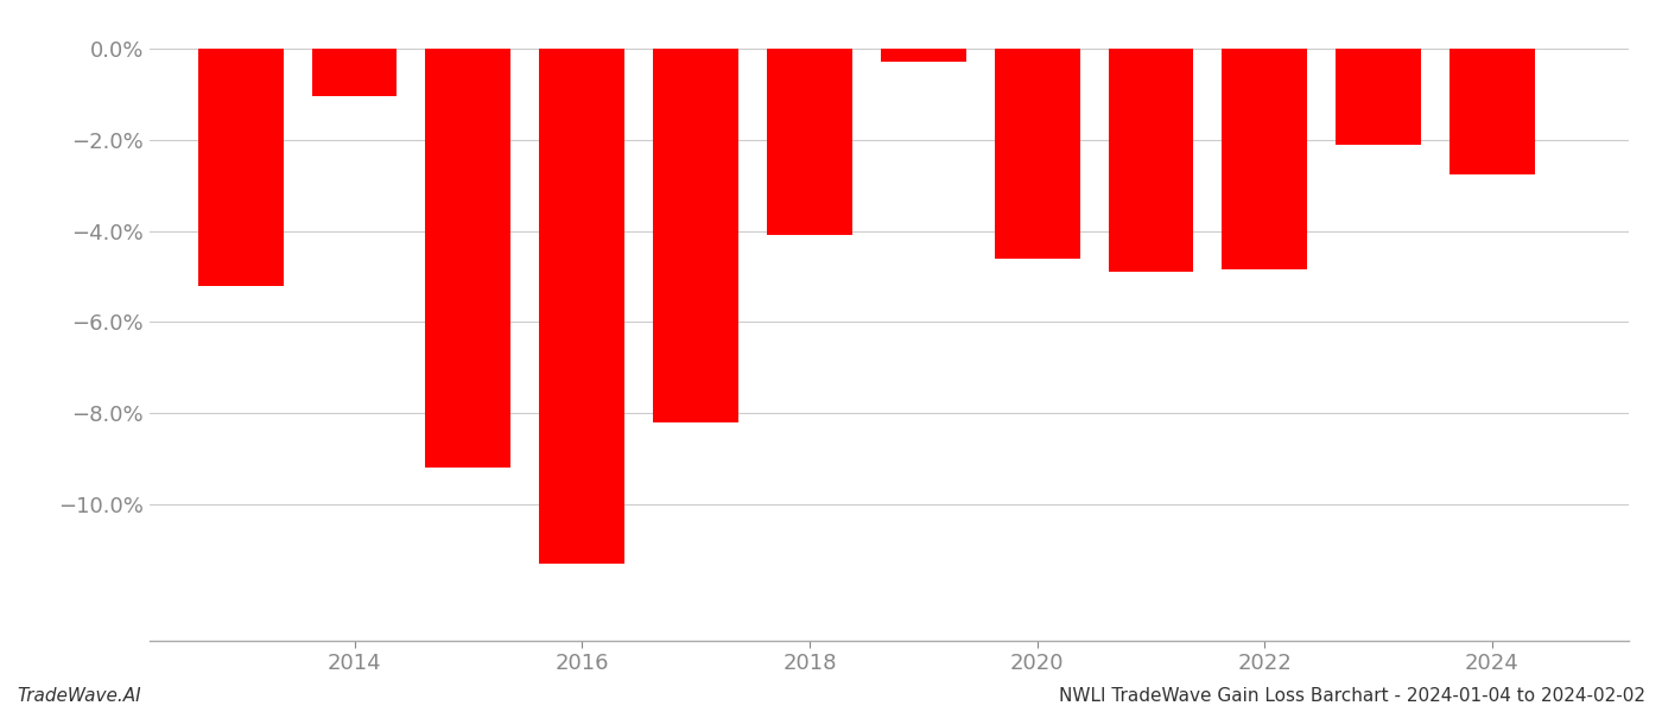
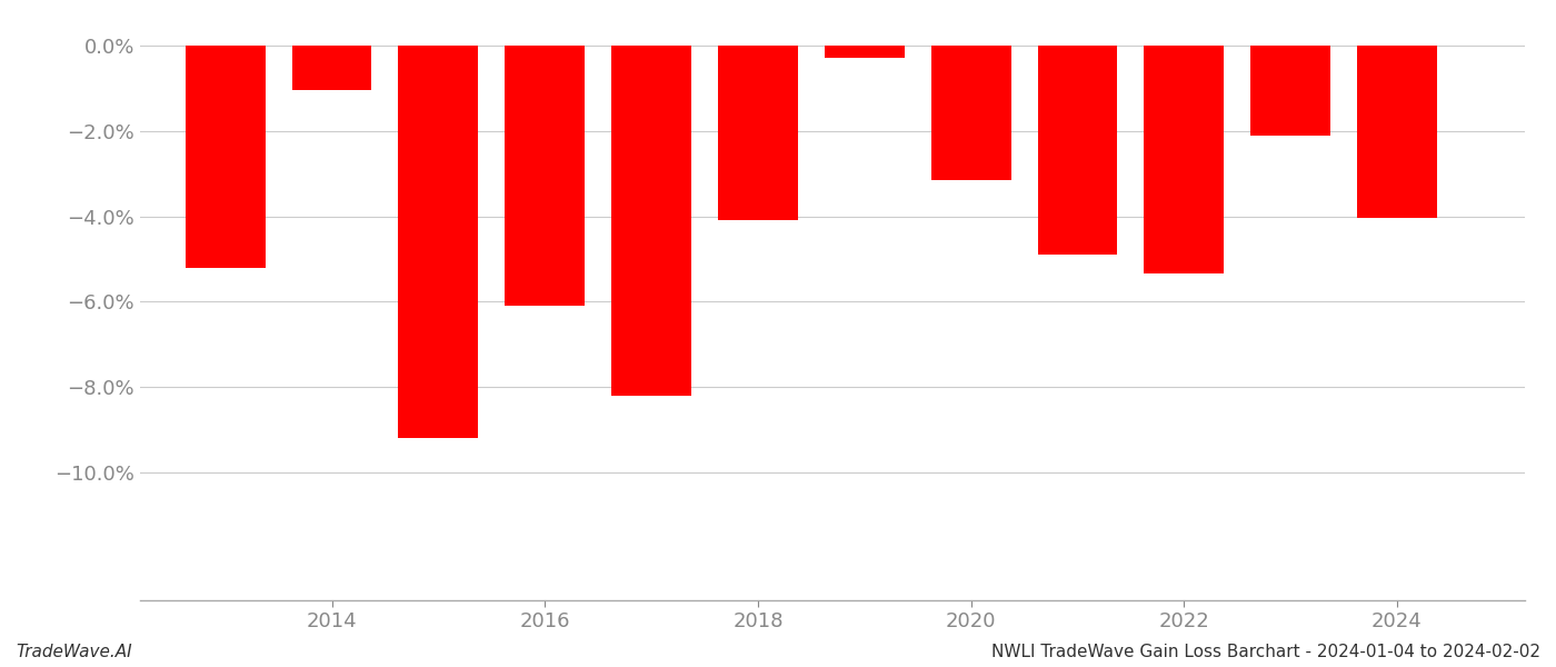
2016: -11.30% -> -6.10%
2020: -4.60% -> -3.15%
2022: -4.85% -> -5.35%
2024: -2.75% -> -4.05%
